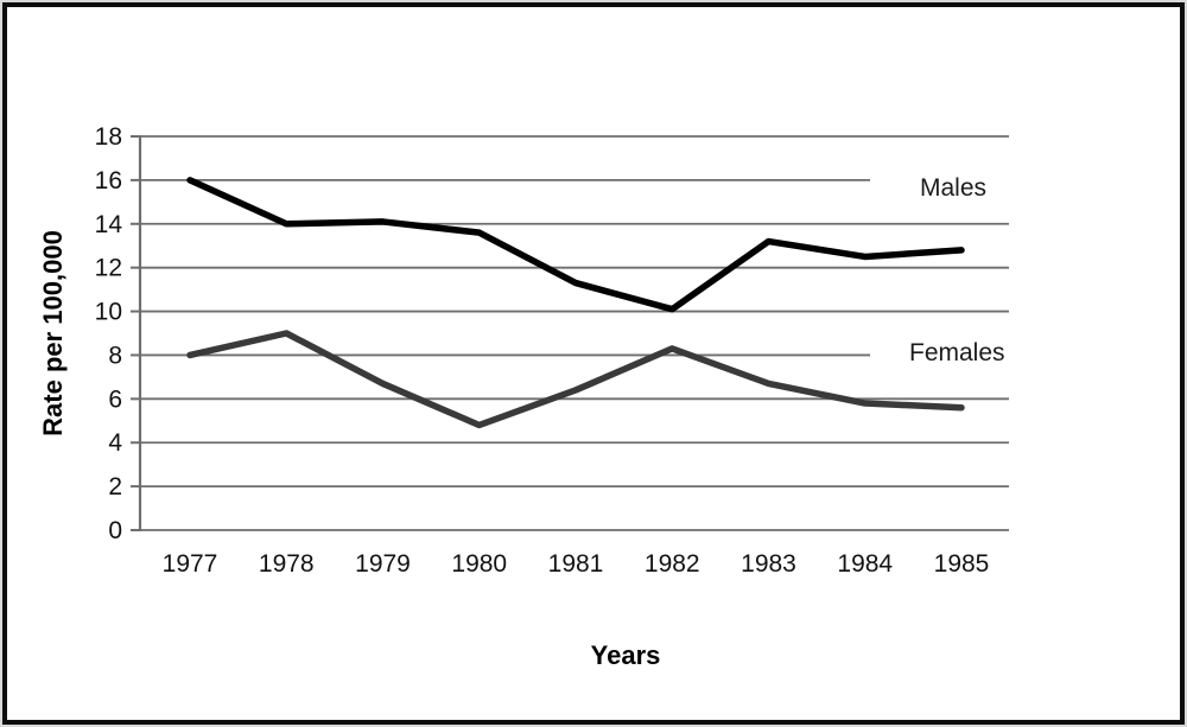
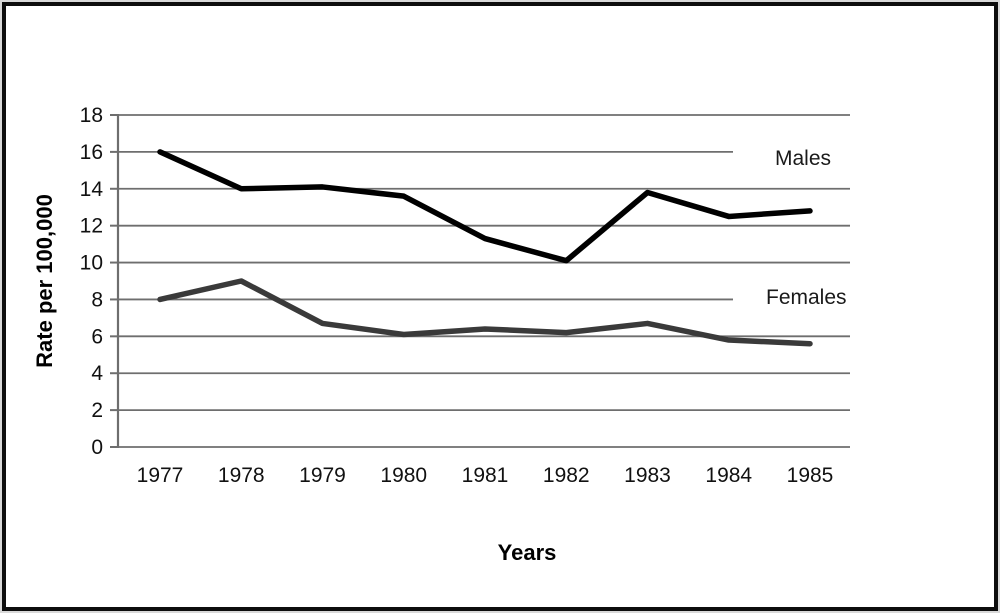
Females/1980: 4.8 -> 6.1
Females/1982: 8.3 -> 6.2
Males/1983: 13.2 -> 13.8
